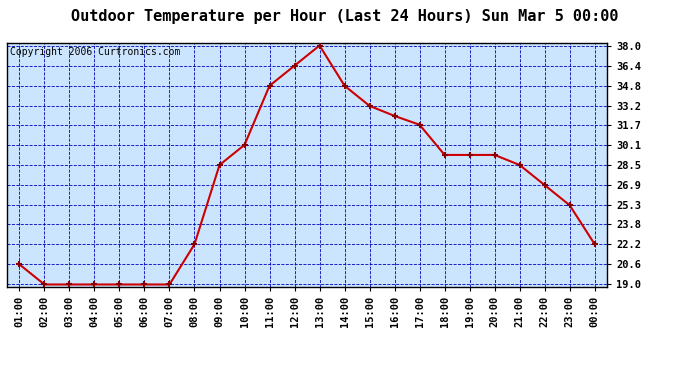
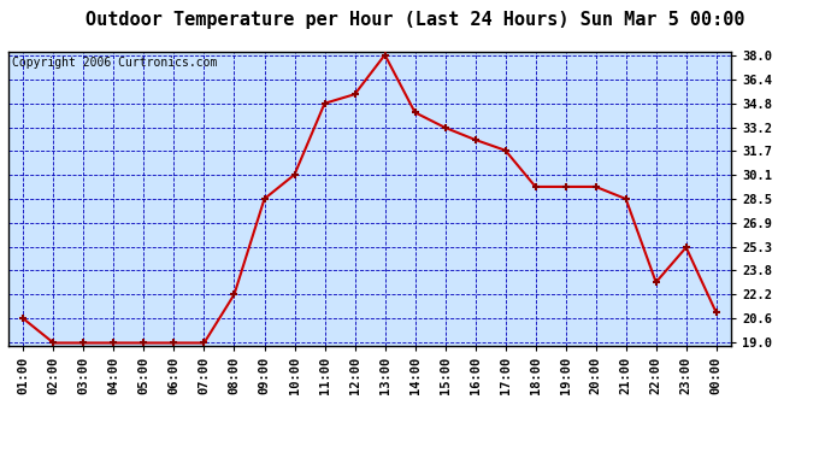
12:00: 36.4 -> 35.4
14:00: 34.8 -> 34.2
22:00: 26.9 -> 23.0
00:00: 22.2 -> 21.0
